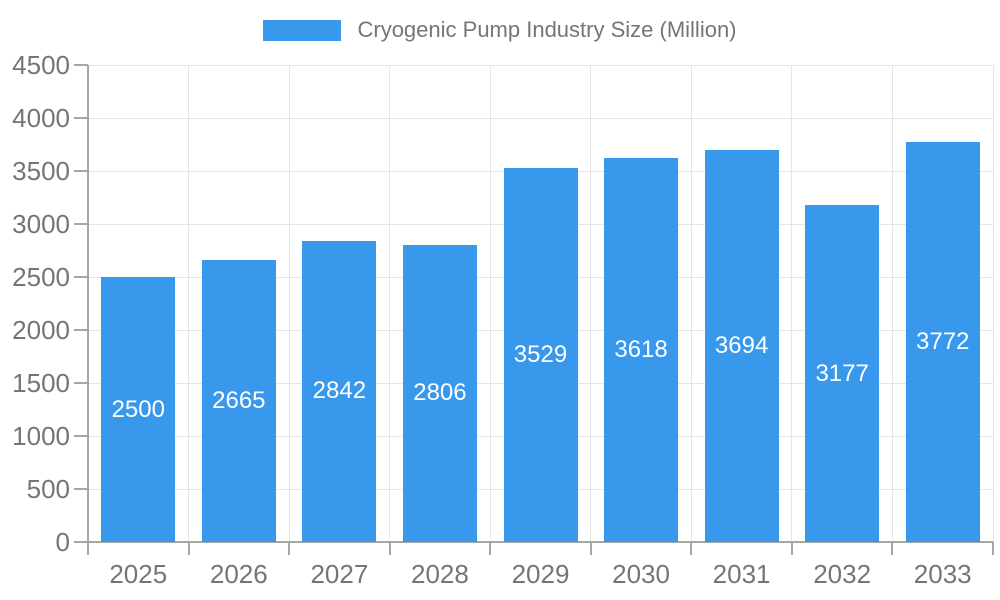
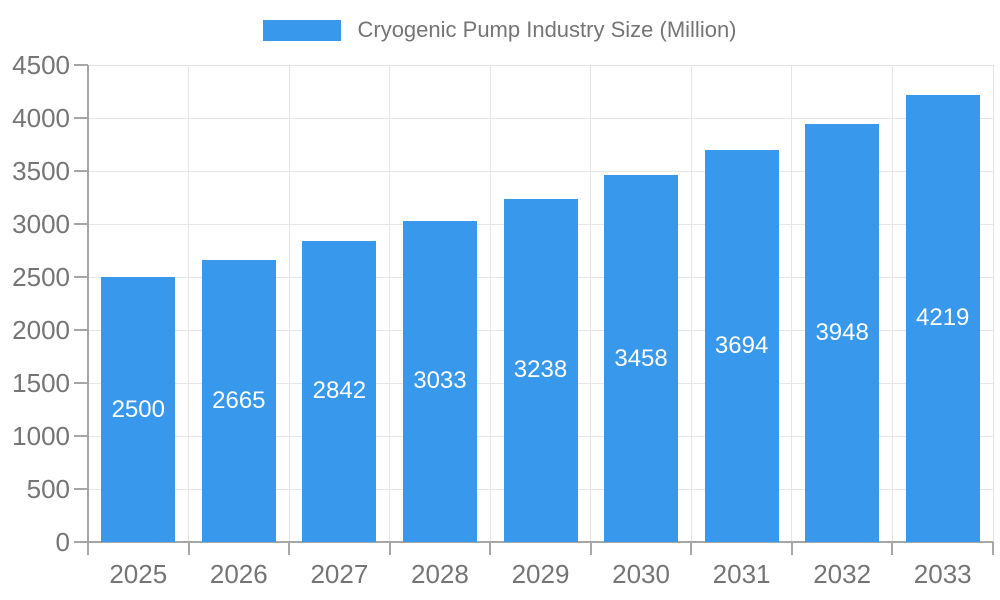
2028: 2806 -> 3033
2029: 3529 -> 3238
2030: 3618 -> 3458
2032: 3177 -> 3948
2033: 3772 -> 4219
